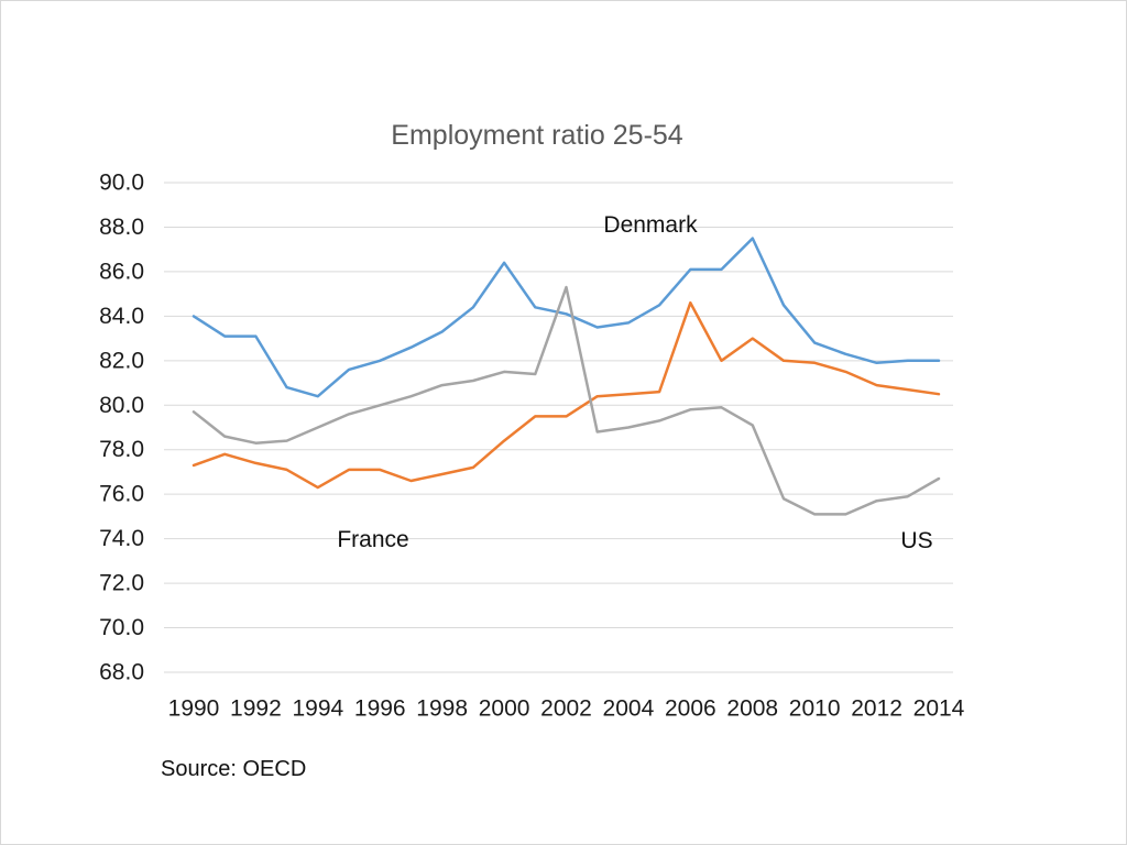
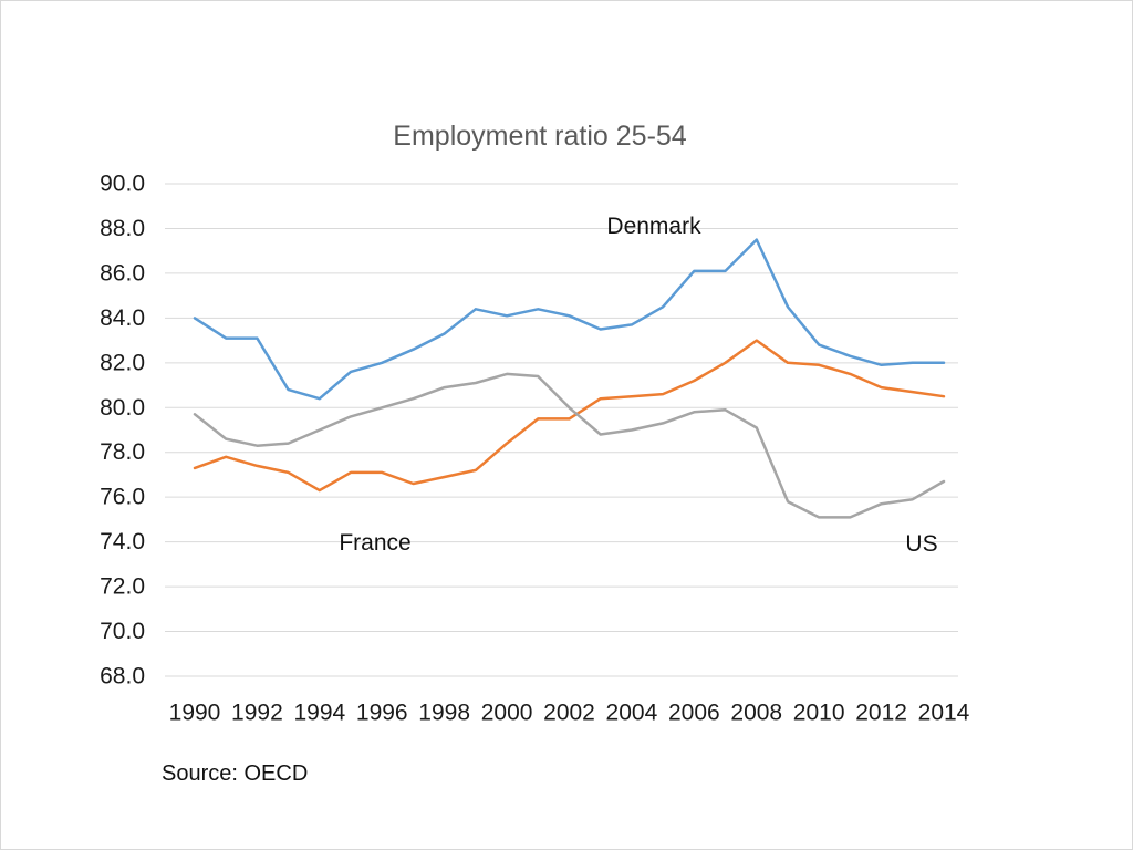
Denmark/2000: 86.4 -> 84.1
US/2002: 85.3 -> 80.0
France/2006: 84.6 -> 81.2
